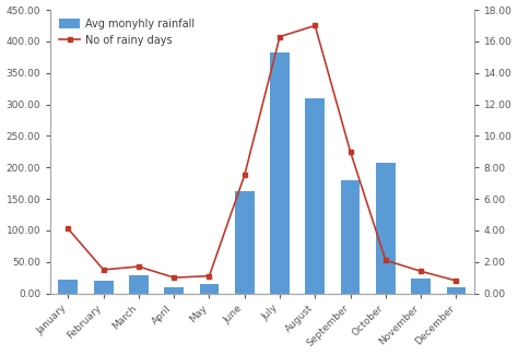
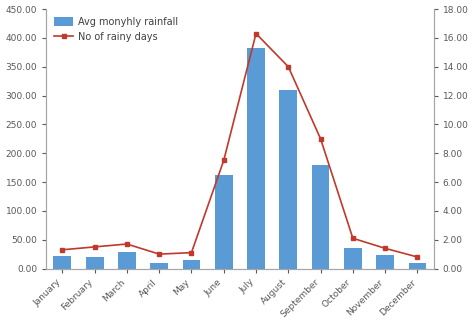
No of rainy days/January: 4.1 -> 1.3
No of rainy days/August: 17.0 -> 14.0
Avg monyhly rainfall/October: 208 -> 35
